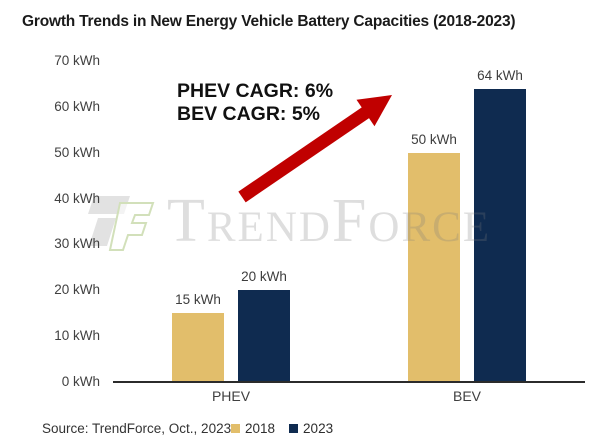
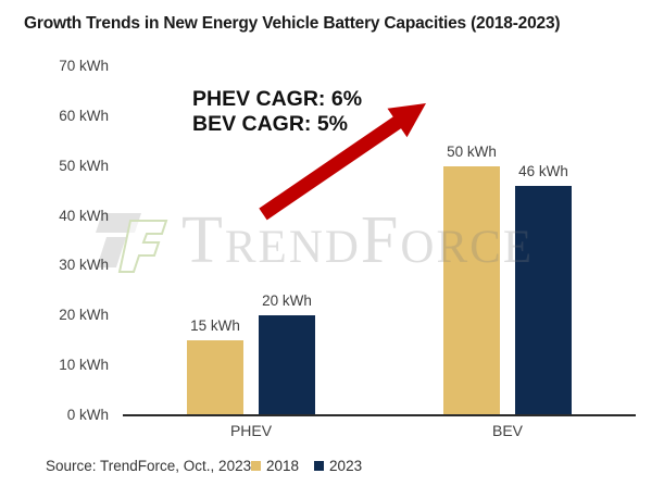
2023/BEV: 64 -> 46
